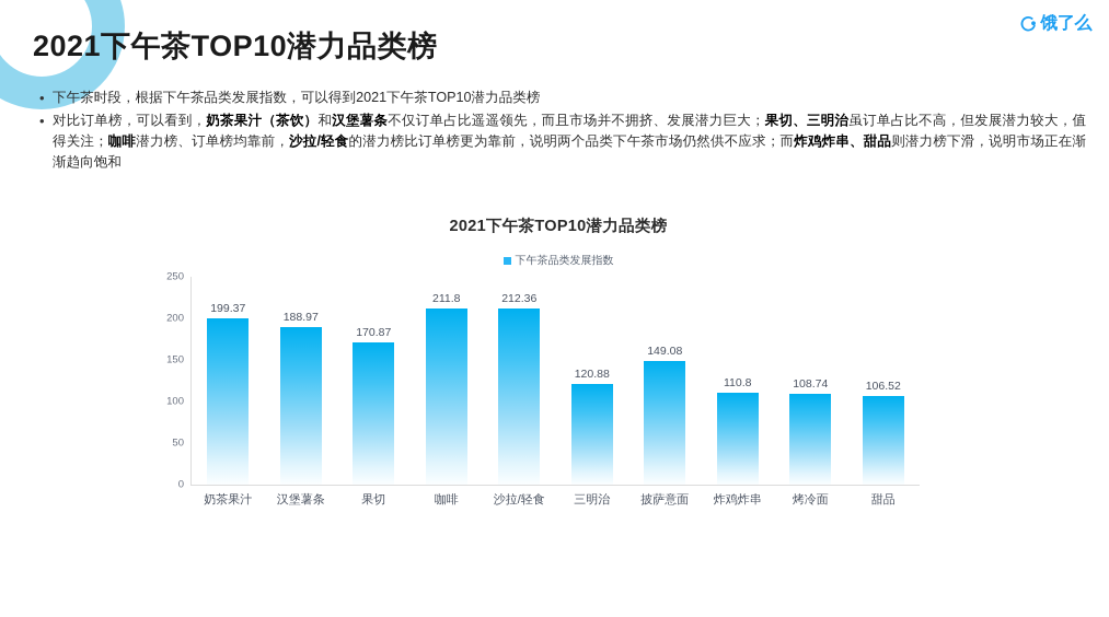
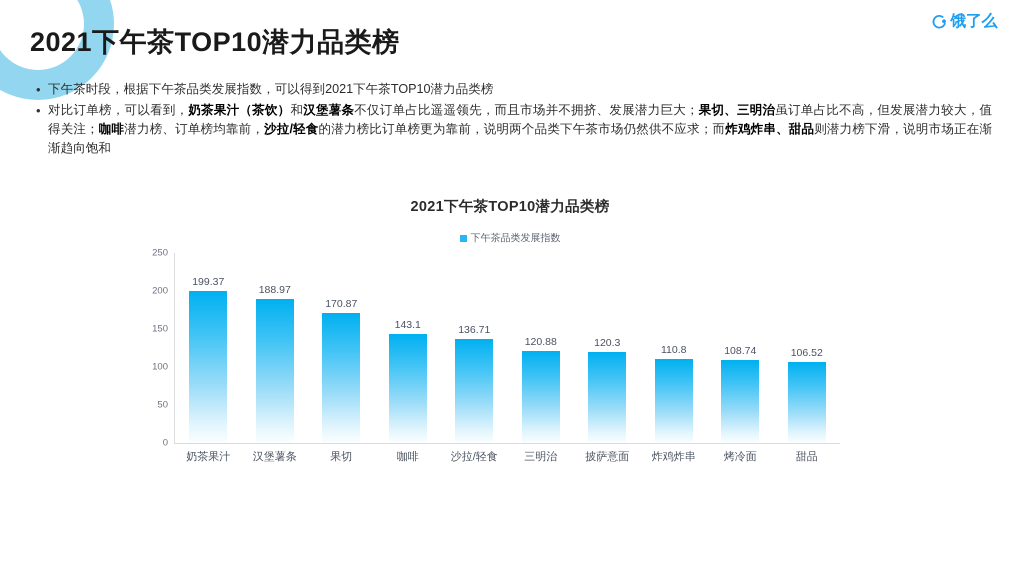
咖啡: 211.8 -> 143.1
沙拉/轻食: 212.36 -> 136.71
披萨意面: 149.08 -> 120.3
